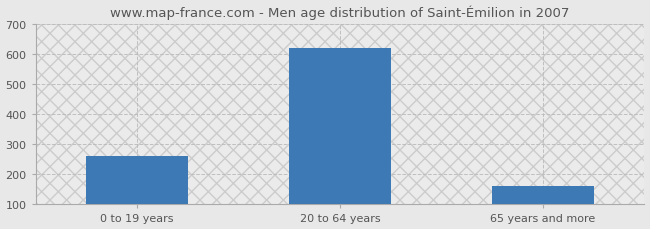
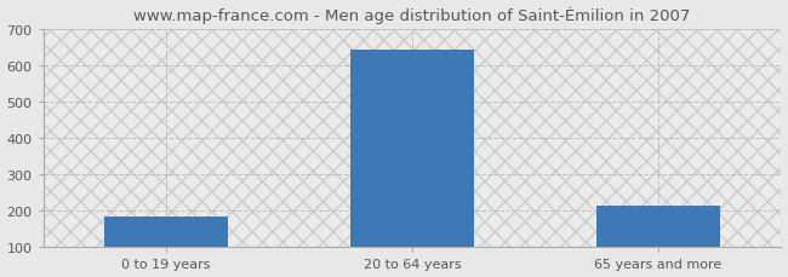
0 to 19 years: 261 -> 185
20 to 64 years: 622 -> 645
65 years and more: 160 -> 215
